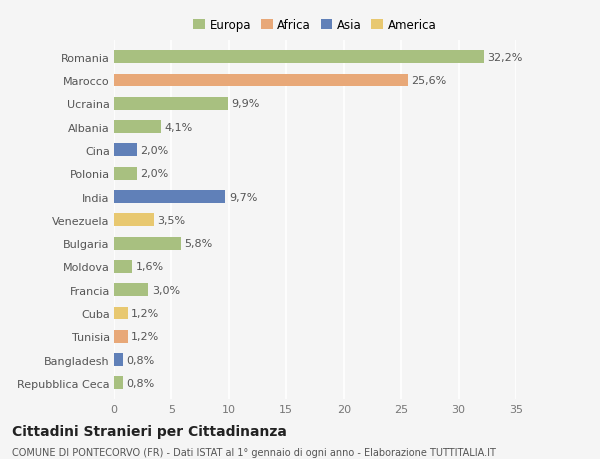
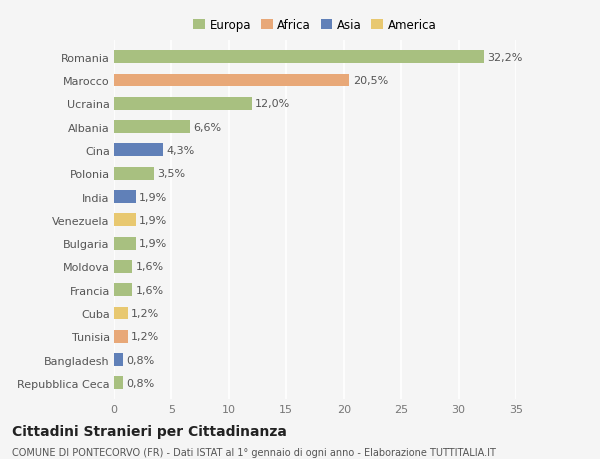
Marocco: 25,6% -> 20,5%
Ucraina: 9,9% -> 12,0%
Albania: 4,1% -> 6,6%
Cina: 2,0% -> 4,3%
Polonia: 2,0% -> 3,5%
India: 9,7% -> 1,9%
Venezuela: 3,5% -> 1,9%
Bulgaria: 5,8% -> 1,9%
Francia: 3,0% -> 1,6%
